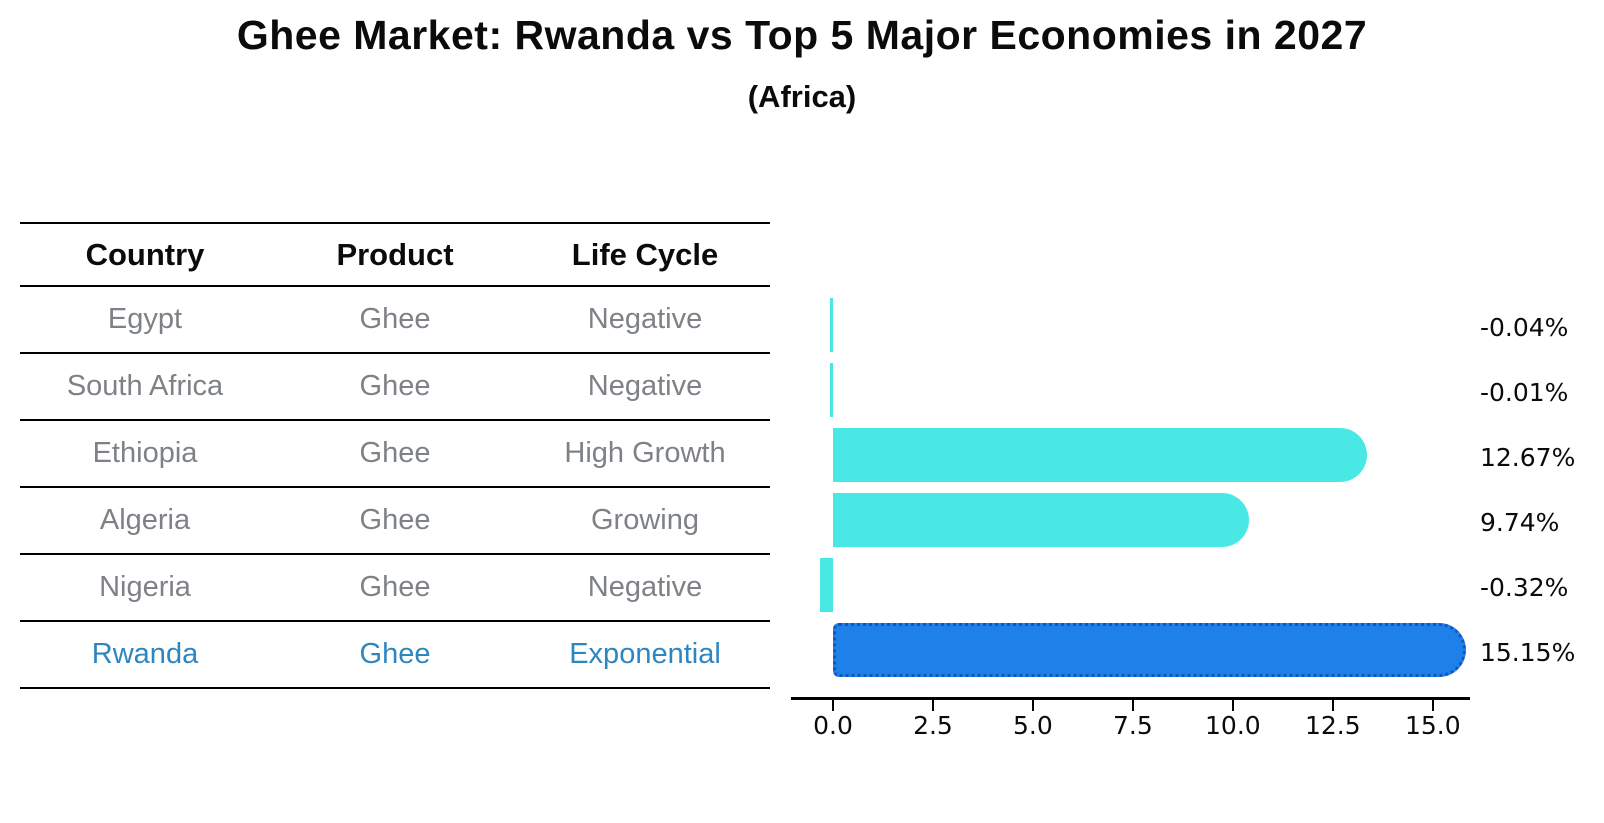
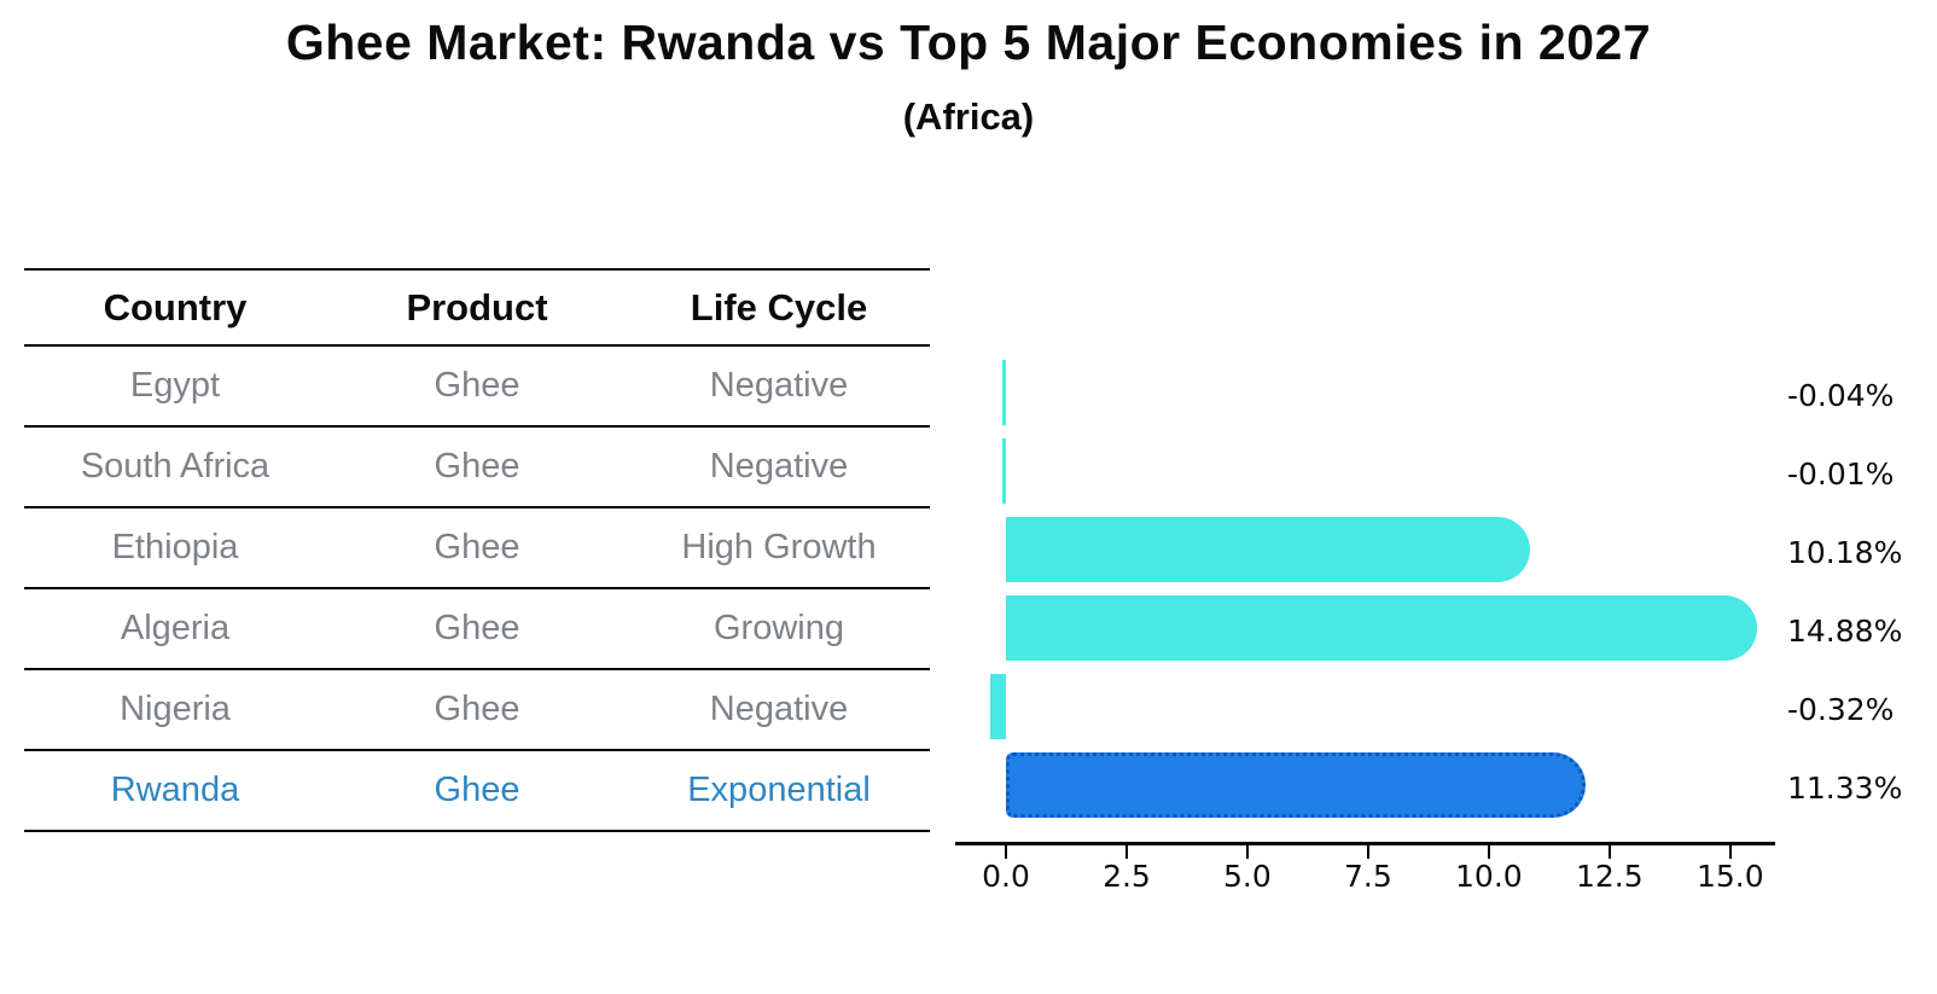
Ethiopia: 12.67% -> 10.18%
Algeria: 9.74% -> 14.88%
Rwanda: 15.15% -> 11.33%
